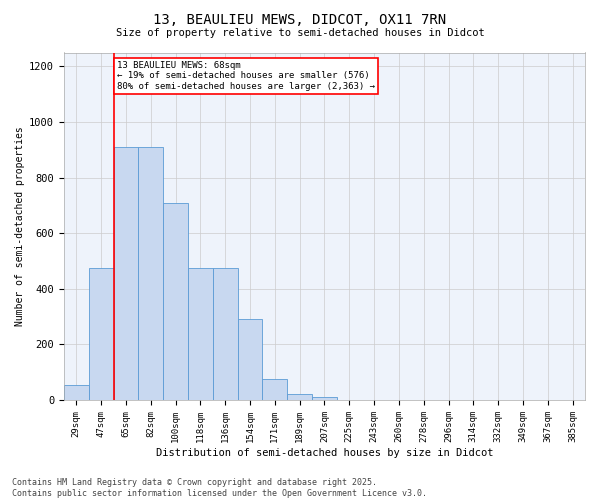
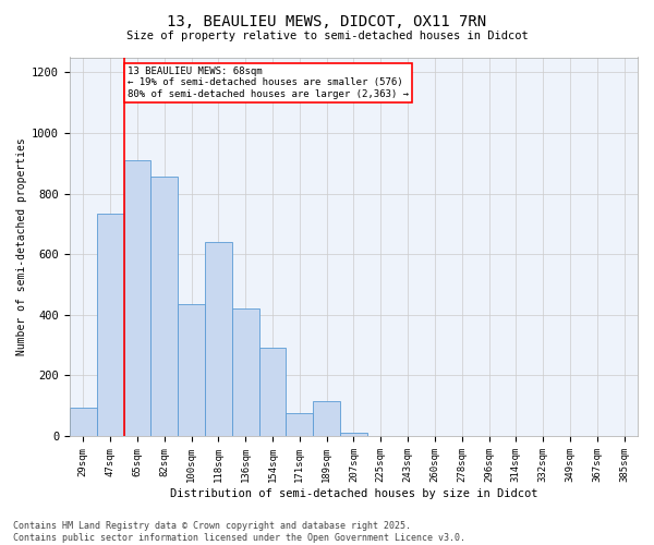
29sqm: 55 -> 95
47sqm: 475 -> 735
82sqm: 910 -> 855
100sqm: 710 -> 435
118sqm: 475 -> 640
136sqm: 475 -> 420
189sqm: 20 -> 115
